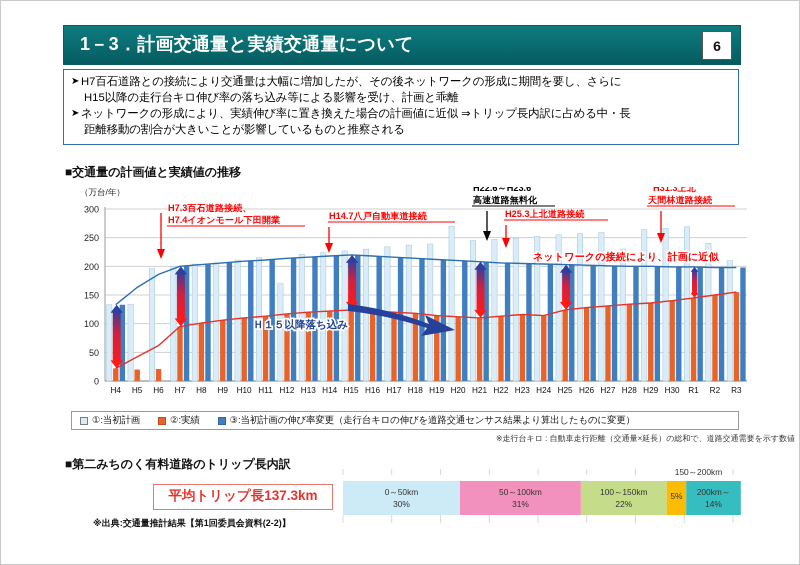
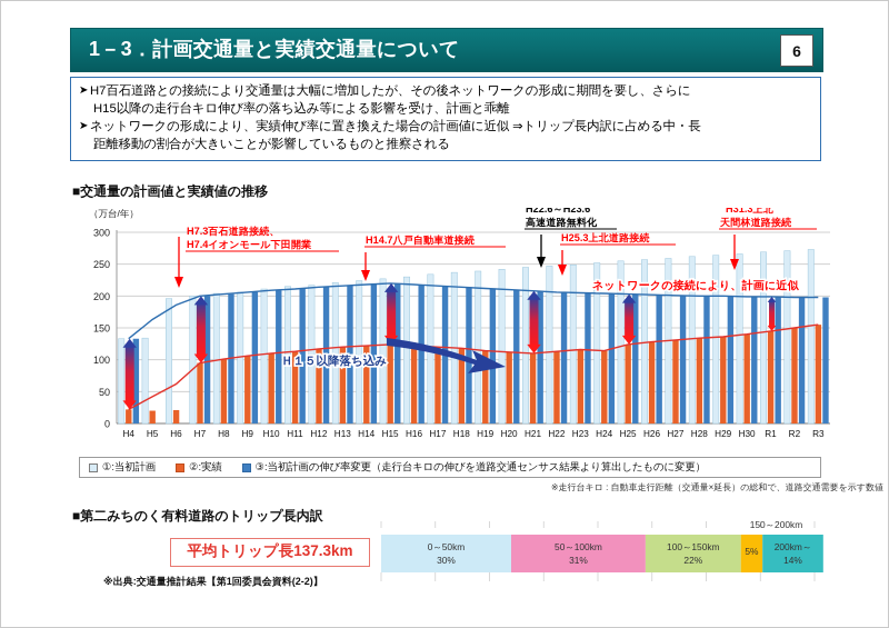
①:当初計画/H12: 170 -> 220
①:当初計画/H20: 270 -> 240
①:当初計画/H28: 230 -> 260
①:当初計画/R2: 240 -> 270
①:当初計画/R3: 210 -> 270
